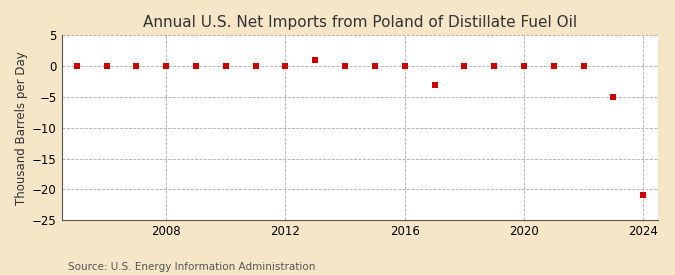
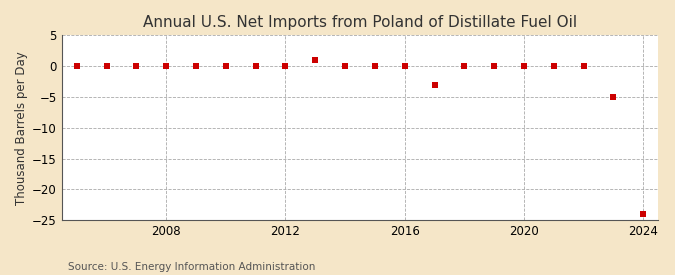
2024: -21 -> -24
